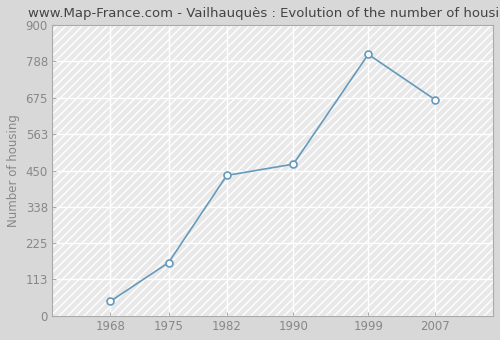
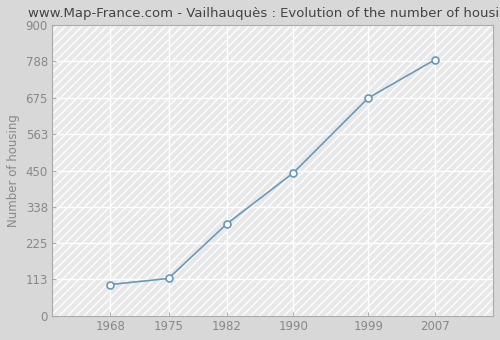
1968: 45 -> 97
1975: 165 -> 116
1982: 435 -> 285
1990: 470 -> 443
1999: 810 -> 675
2007: 670 -> 793
